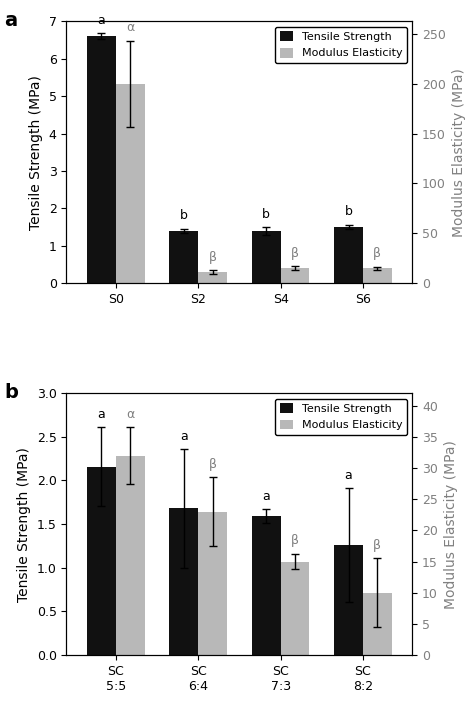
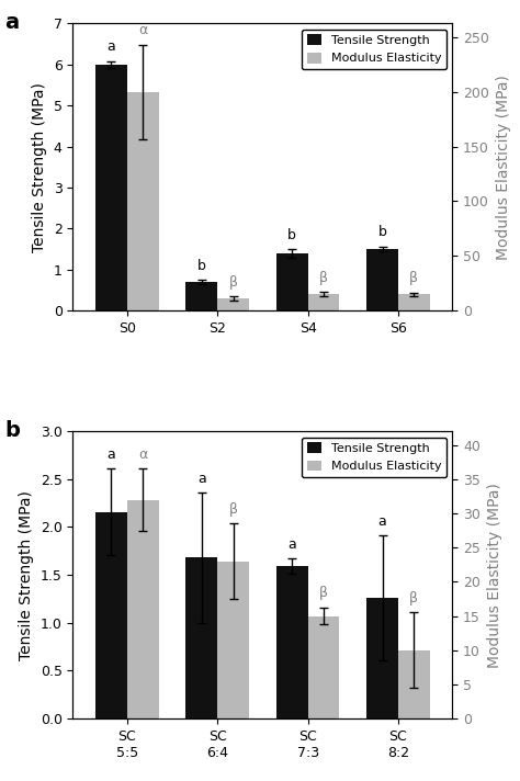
Tensile Strength/S0: 6.6 -> 6.0
Tensile Strength/S2: 1.4 -> 0.7
